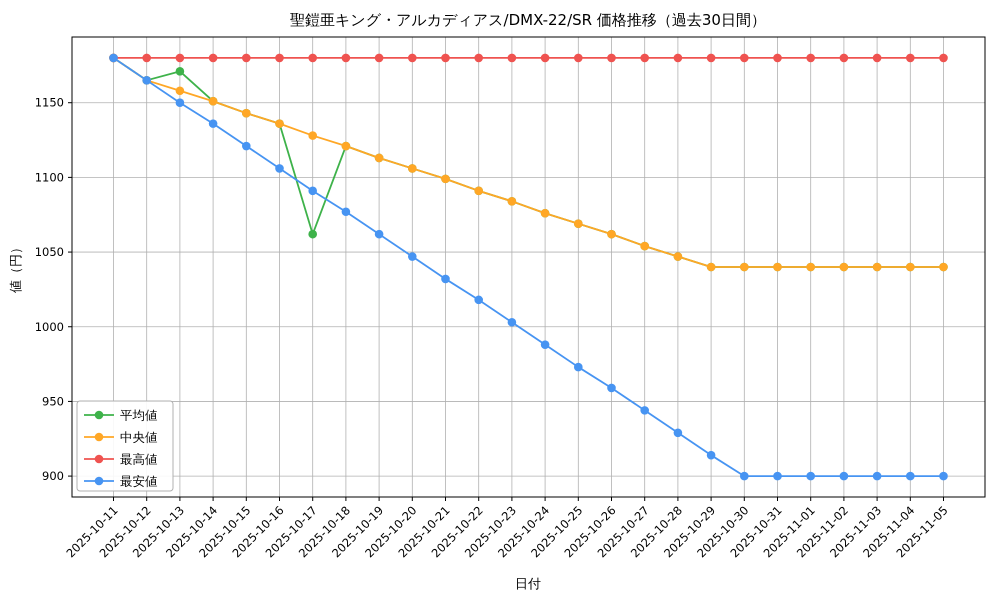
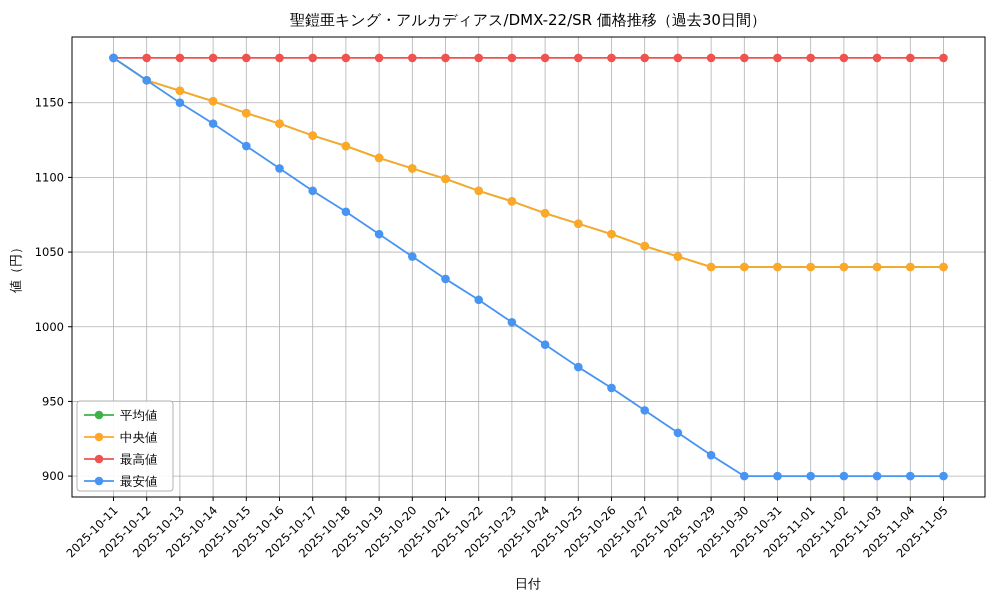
平均値/2025-10-13: 1171 -> 1158
平均値/2025-10-17: 1062 -> 1128
